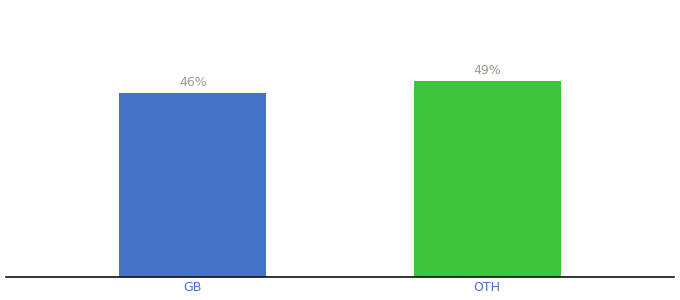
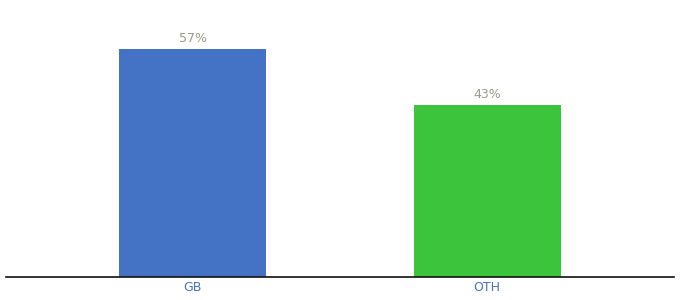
GB: 46% -> 57%
OTH: 49% -> 43%
